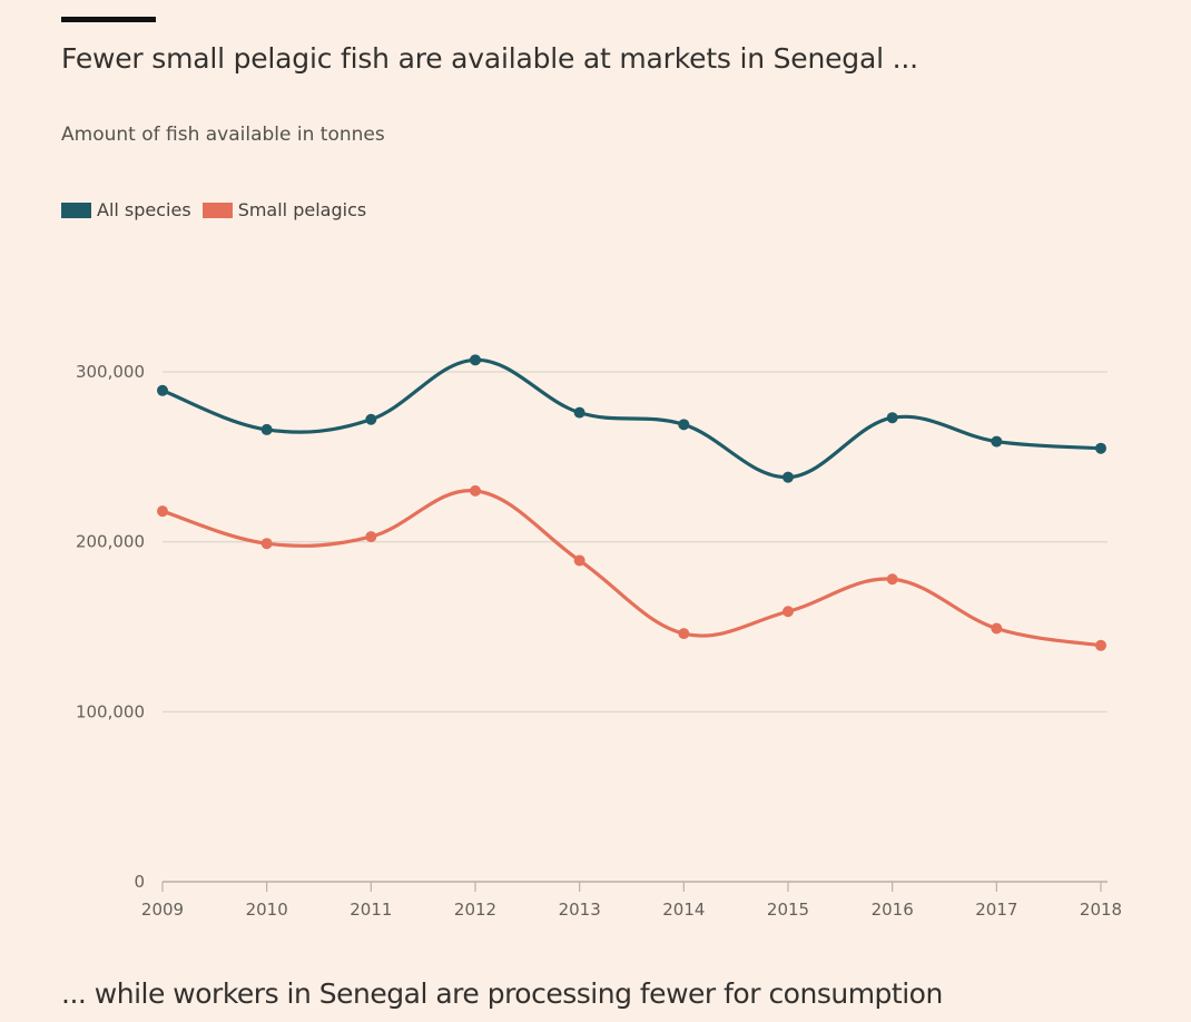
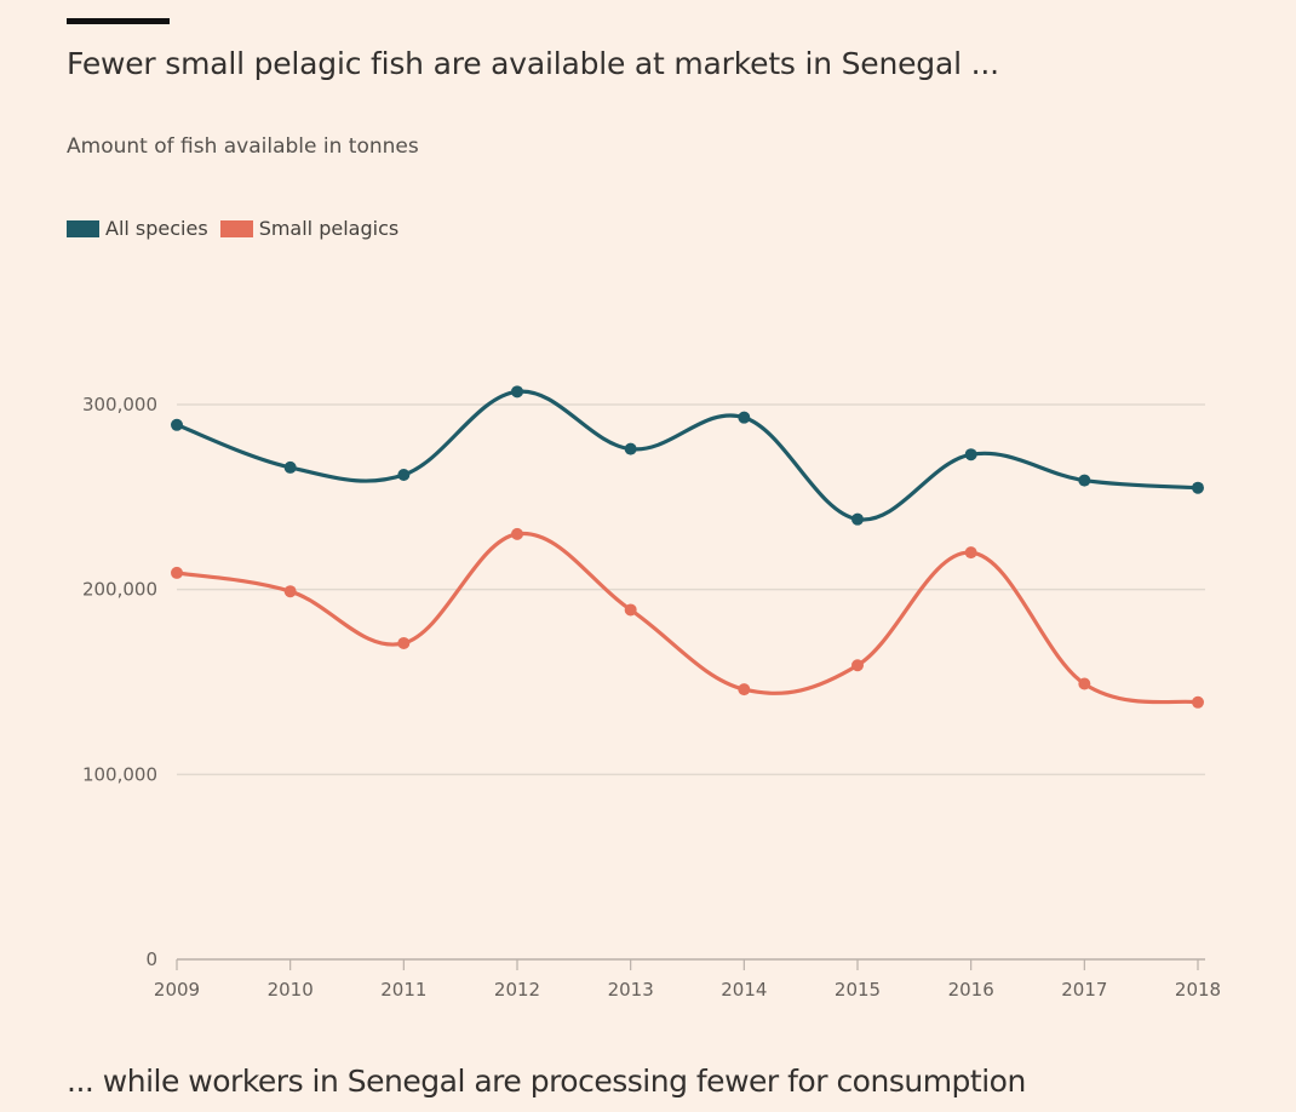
Small pelagics/2009: 218000 -> 209000
All species/2011: 272000 -> 262000
Small pelagics/2011: 203000 -> 171000
All species/2014: 269000 -> 293000
Small pelagics/2016: 178000 -> 220000
